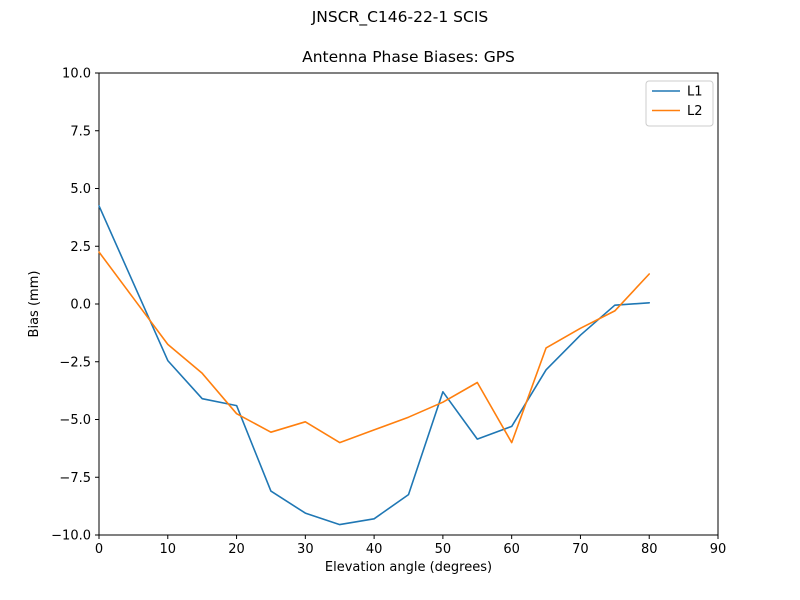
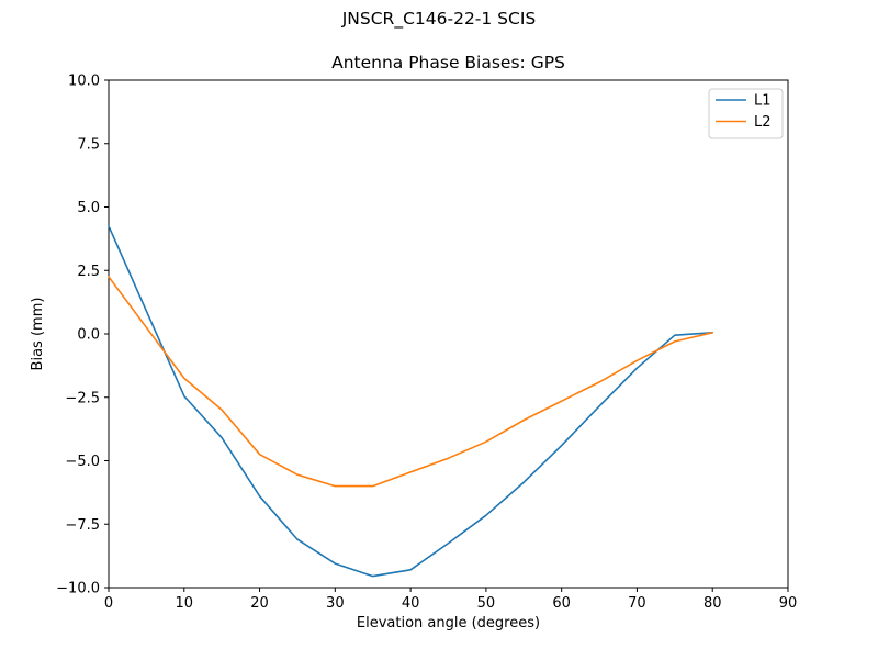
L1/20: -4.4 -> -6.4
L2/30: -5.1 -> -6.0
L1/50: -3.8 -> -7.2
L1/60: -5.3 -> -4.4
L2/60: -6.0 -> -2.6
L2/80: 1.3 -> 0.1
